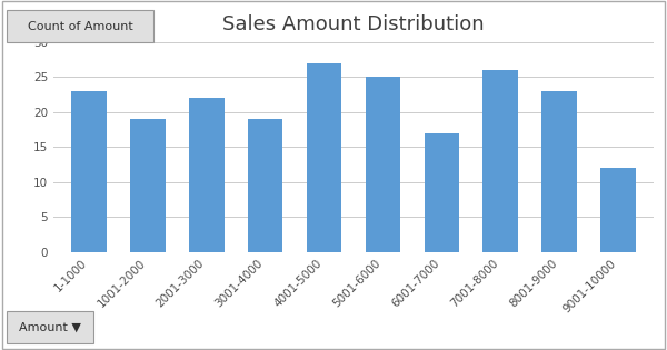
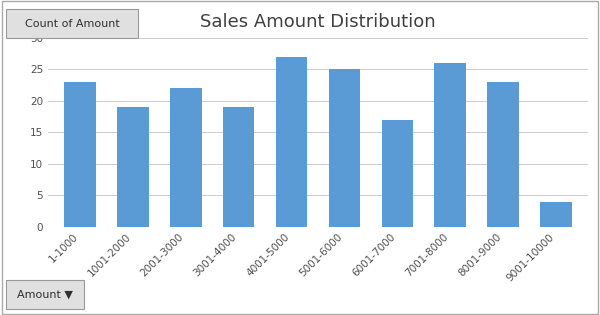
9001-10000: 12 -> 4
